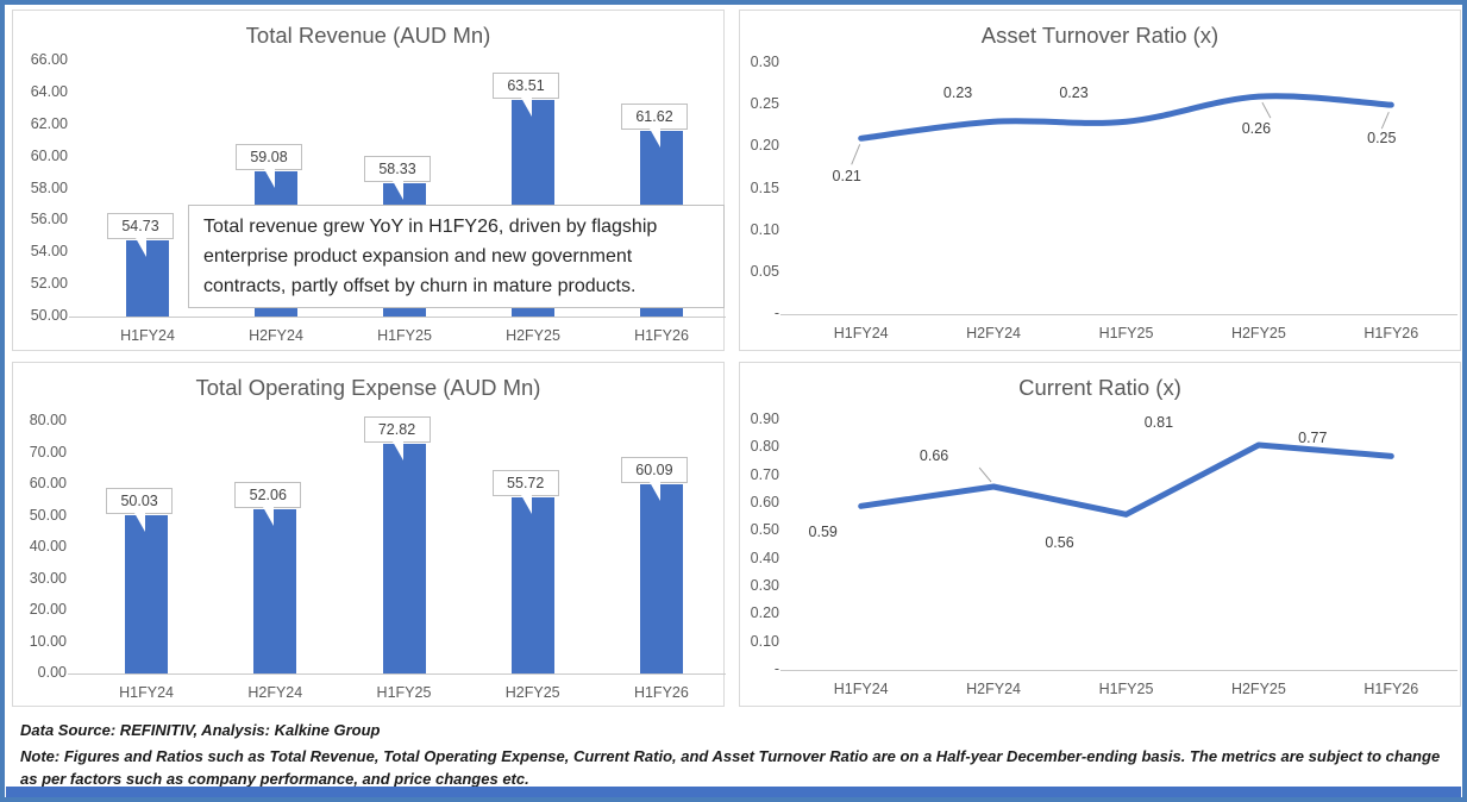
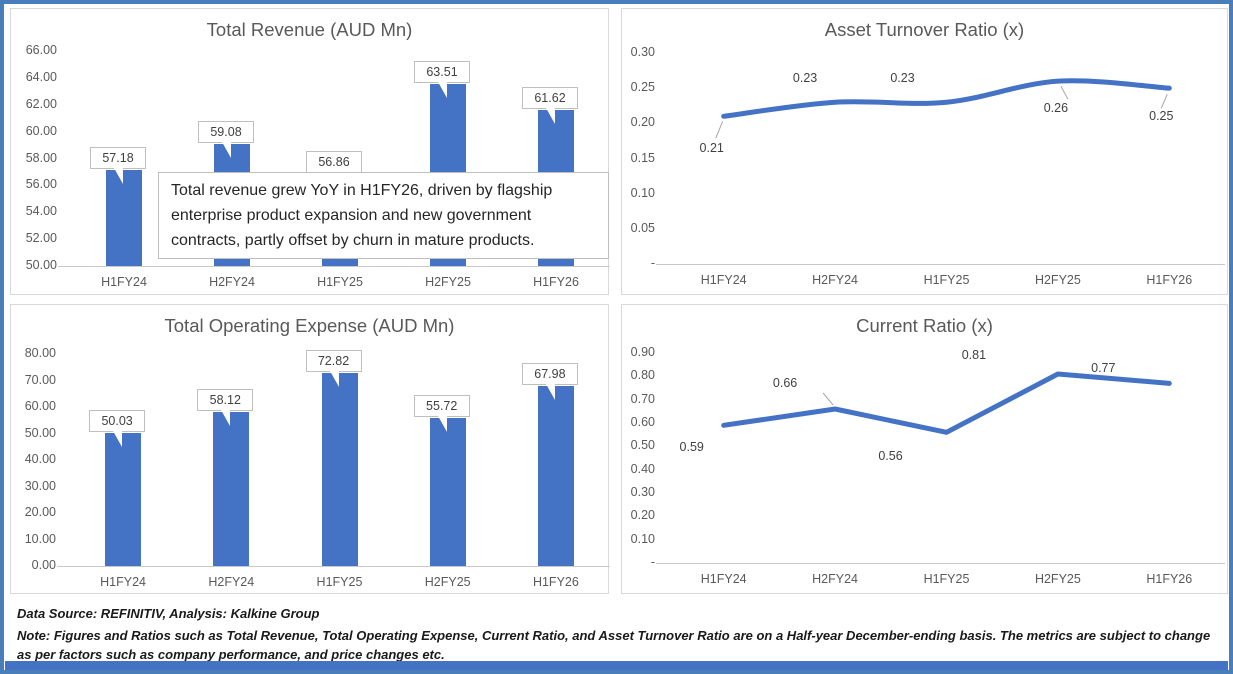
Total Revenue (AUD Mn)/H1FY24: 54.73 -> 57.18
Total Revenue (AUD Mn)/H1FY25: 58.33 -> 56.86
Total Operating Expense (AUD Mn)/H2FY24: 52.06 -> 58.12
Total Operating Expense (AUD Mn)/H1FY26: 60.09 -> 67.98
